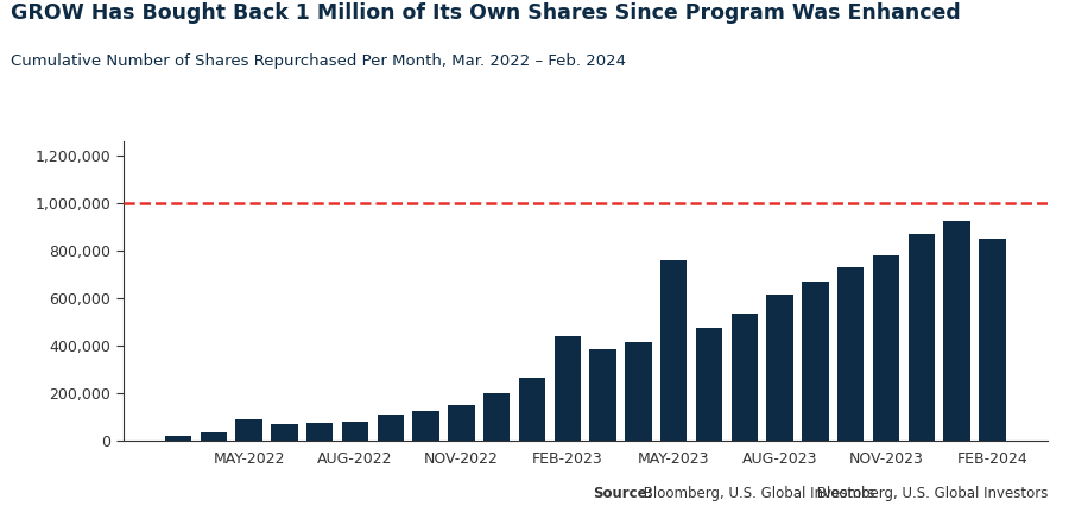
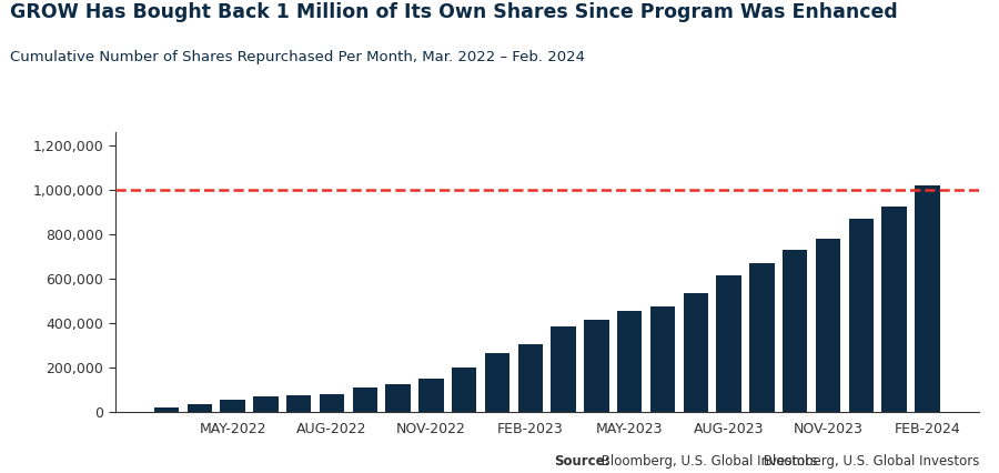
MAY-2022: 90,000 -> 50,000
FEB-2023: 440,000 -> 300,000
MAY-2023: 760,000 -> 450,000
FEB-2024: 850,000 -> 1,020,000
